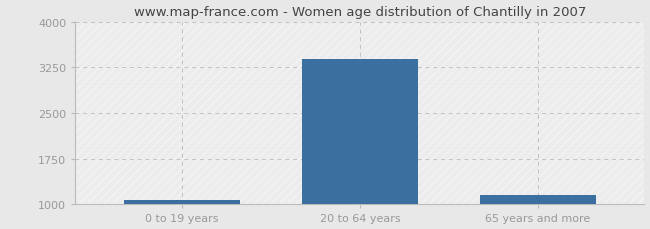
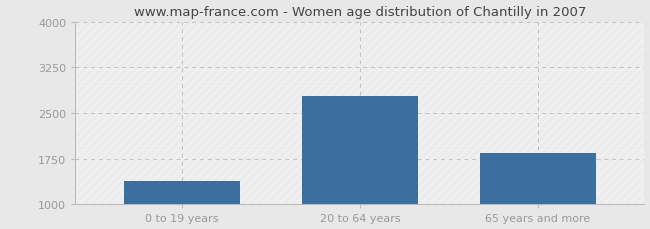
0 to 19 years: 1070 -> 1380
20 to 64 years: 3390 -> 2780
65 years and more: 1150 -> 1840
